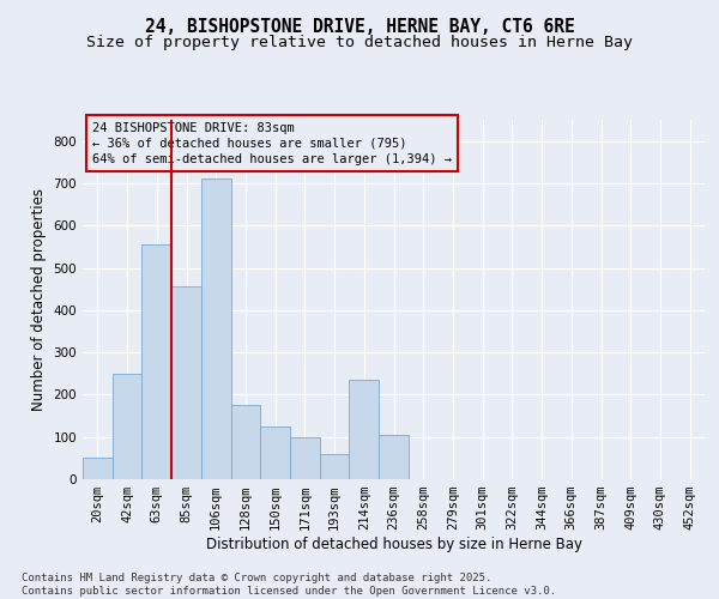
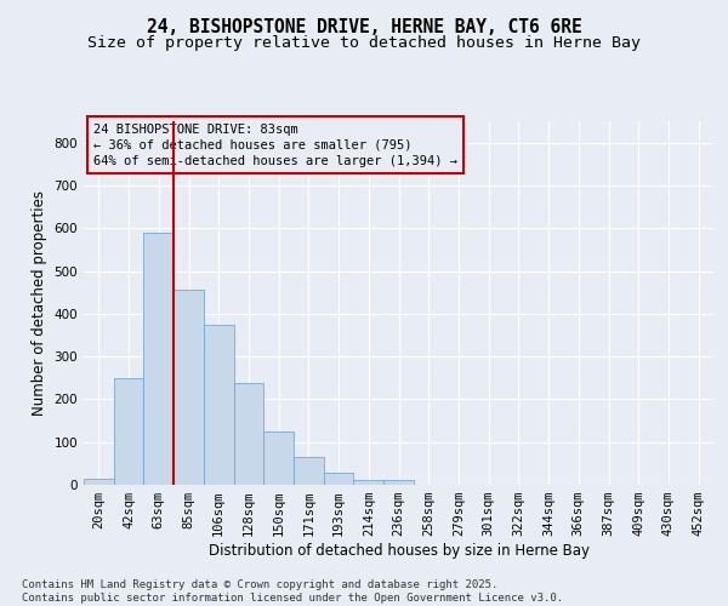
20sqm: 50 -> 15
63sqm: 555 -> 590
106sqm: 710 -> 375
128sqm: 175 -> 238
171sqm: 100 -> 65
193sqm: 60 -> 28
214sqm: 235 -> 10
236sqm: 105 -> 10
